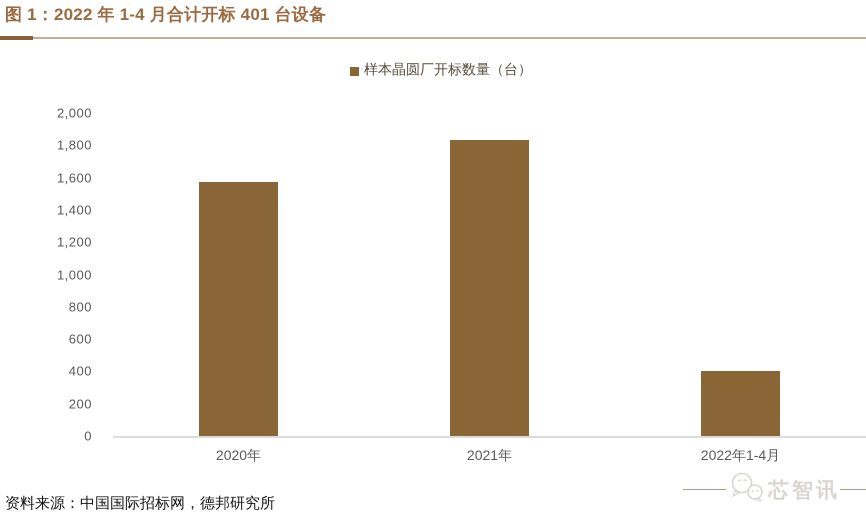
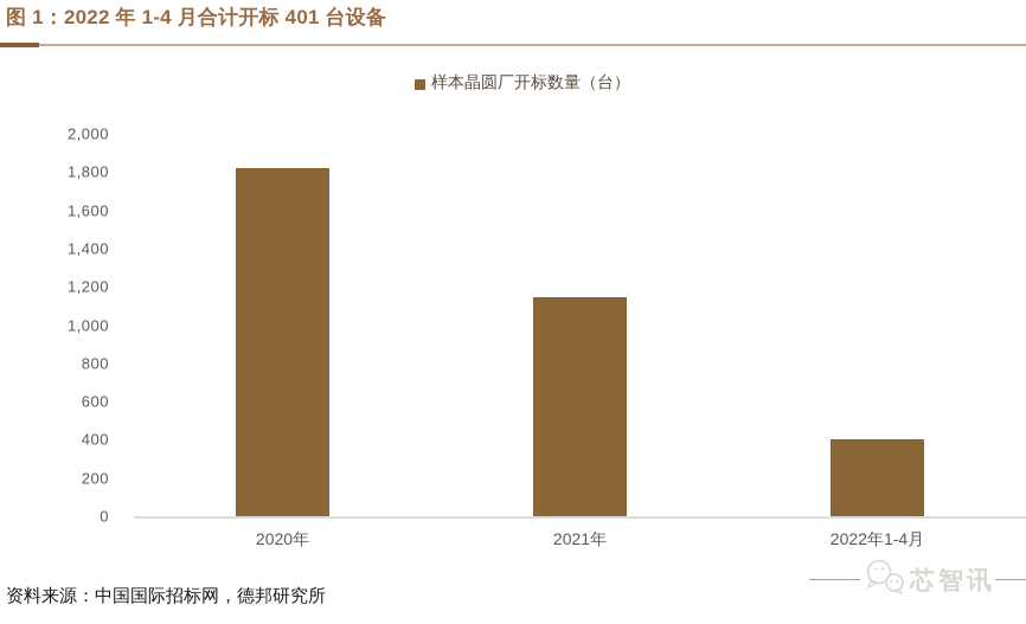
2020年: 1570 -> 1820
2021年: 1830 -> 1150
